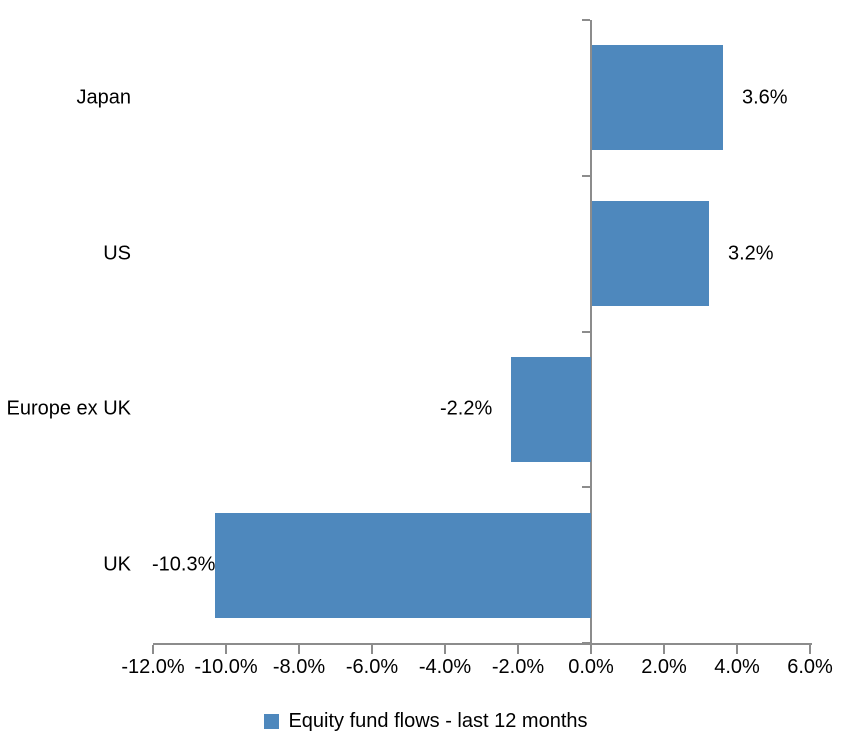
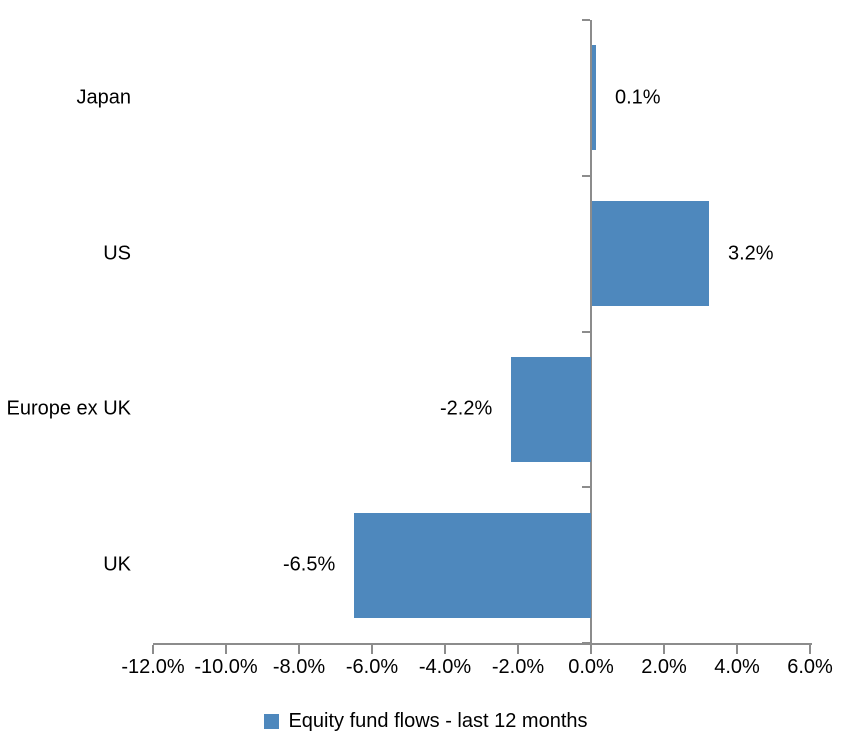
Japan: 3.6% -> 0.1%
UK: -10.3% -> -6.5%
